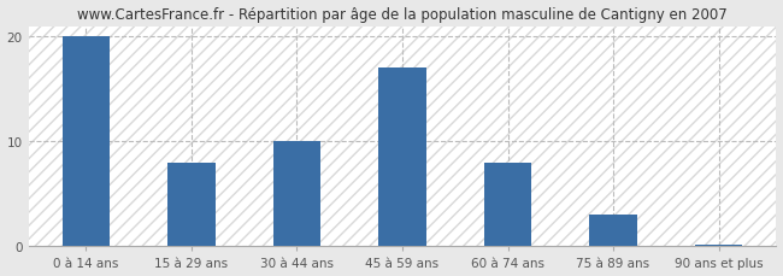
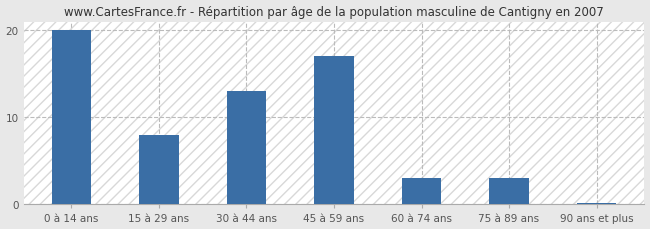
30 à 44 ans: 10.0 -> 13.0
60 à 74 ans: 8.0 -> 3.0
